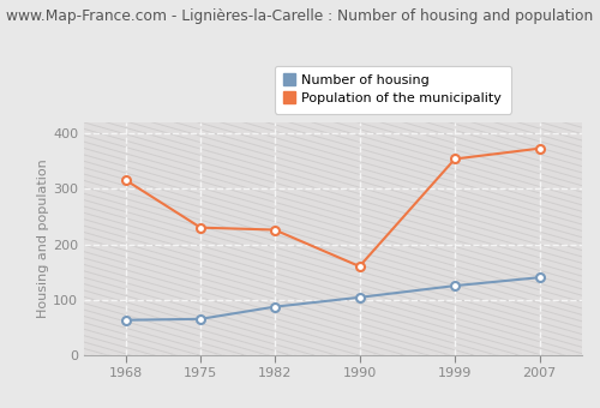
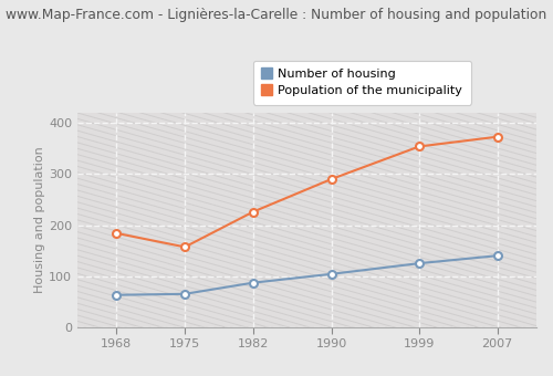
Population of the municipality/1968: 315 -> 184
Population of the municipality/1975: 230 -> 157
Population of the municipality/1990: 160 -> 290
